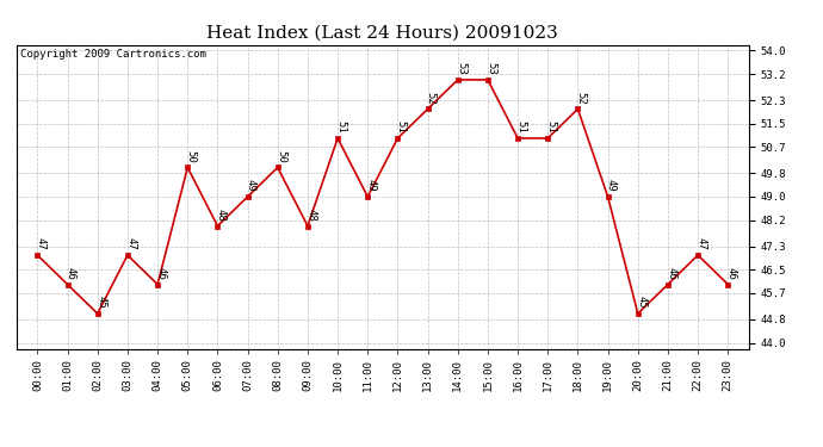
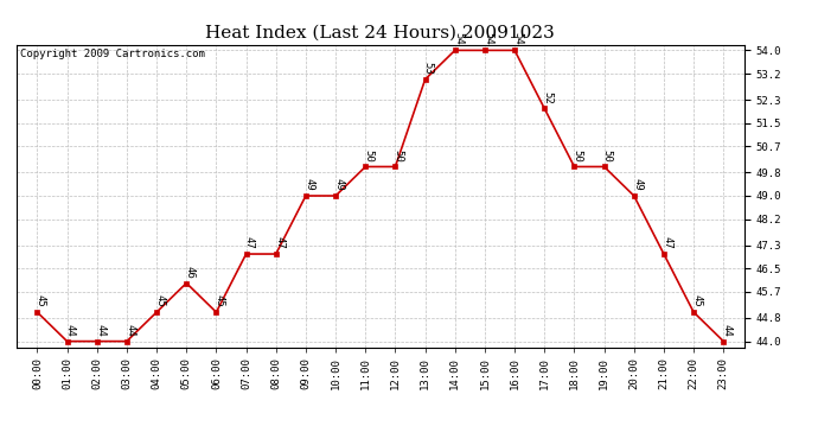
00:00: 47 -> 45
01:00: 46 -> 44
02:00: 45 -> 44
03:00: 47 -> 44
04:00: 46 -> 45
05:00: 50 -> 46
06:00: 48 -> 45
07:00: 49 -> 47
08:00: 50 -> 47
09:00: 48 -> 49
10:00: 51 -> 49
11:00: 49 -> 50
12:00: 51 -> 50
13:00: 52 -> 53
14:00: 53 -> 54
15:00: 53 -> 54
16:00: 51 -> 54
17:00: 51 -> 52
18:00: 52 -> 50
19:00: 49 -> 50
20:00: 45 -> 49
21:00: 46 -> 47
22:00: 47 -> 45
23:00: 46 -> 44
